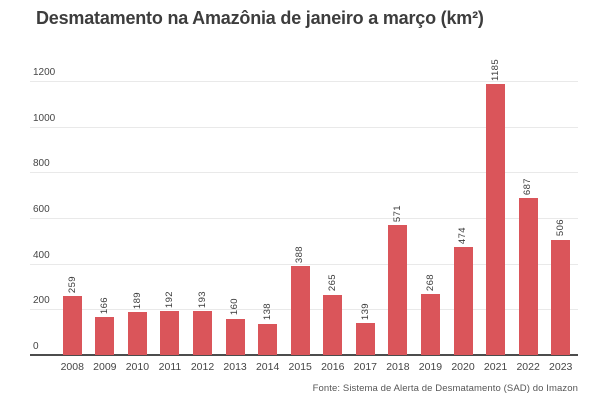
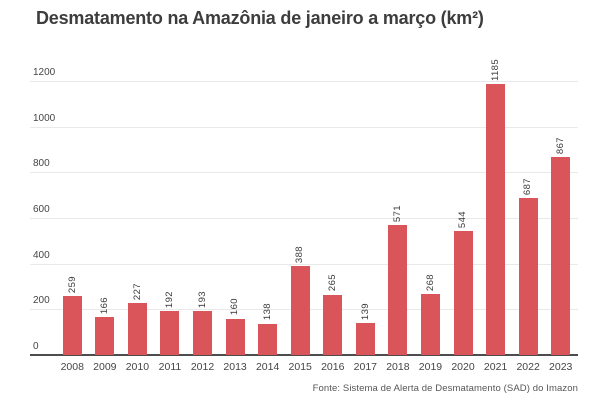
2010: 189 -> 227
2020: 474 -> 544
2023: 506 -> 867
